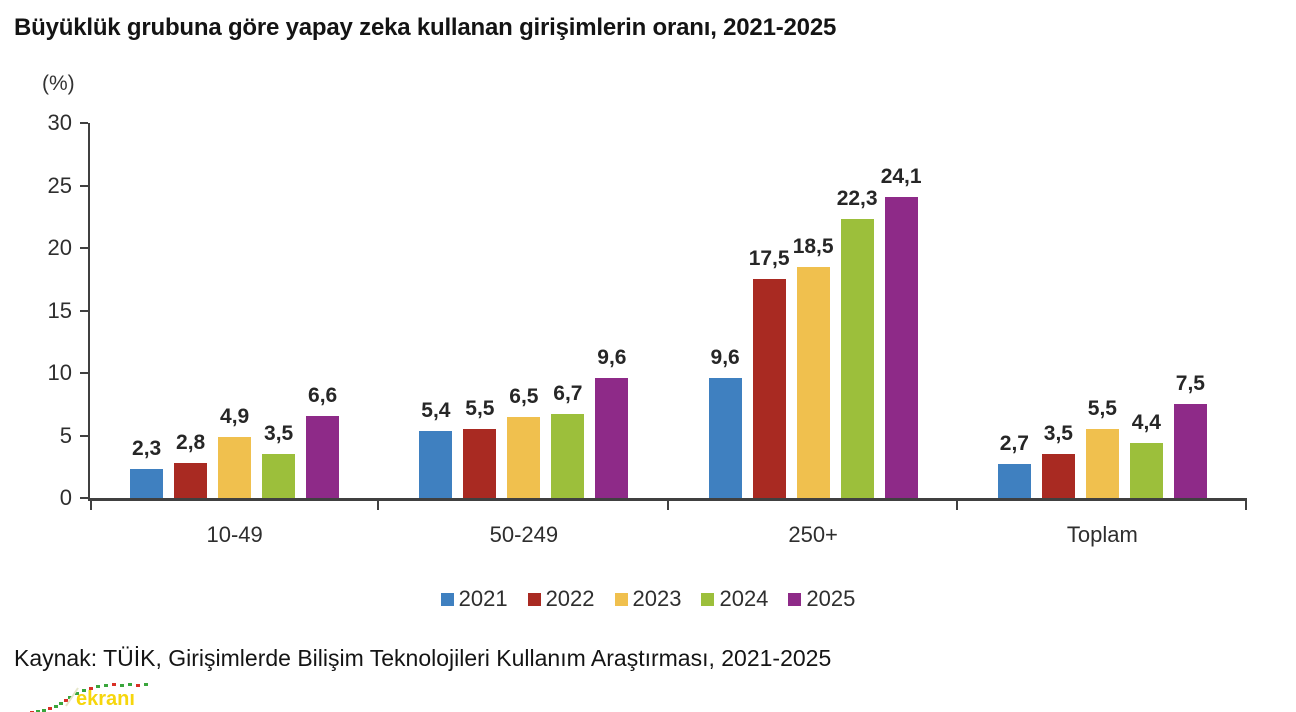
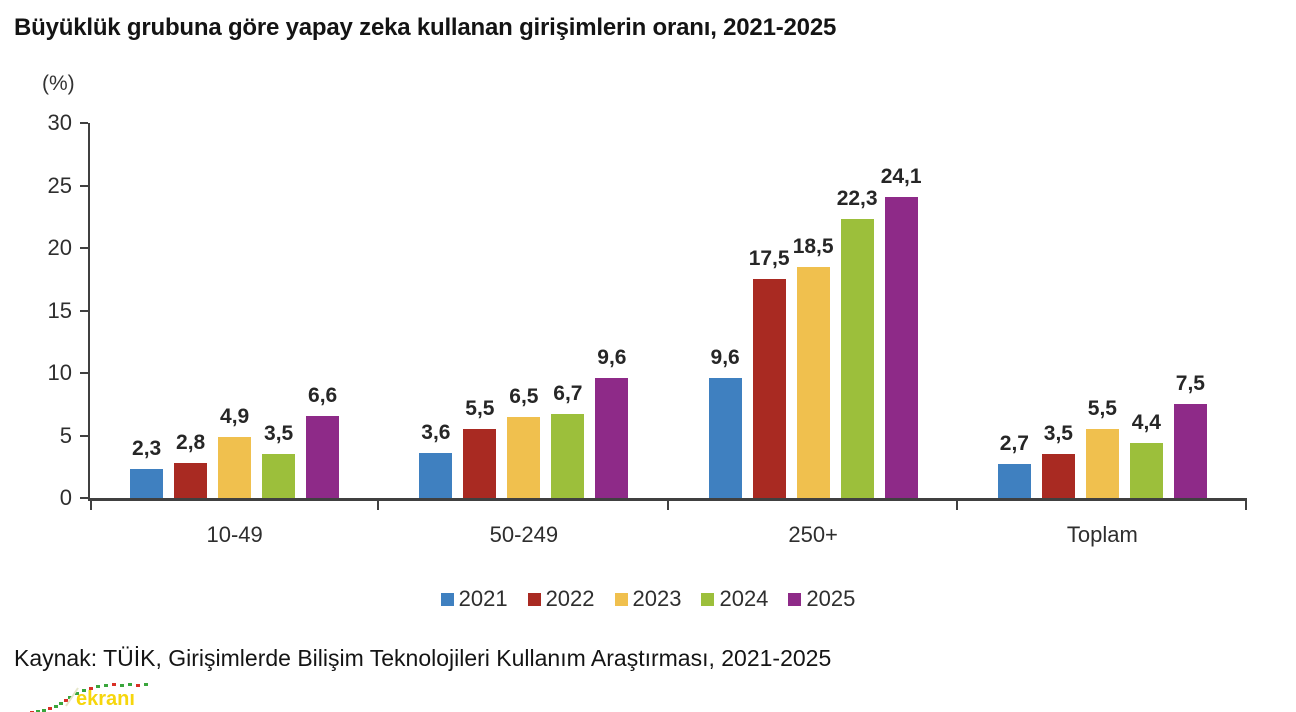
2021/50-249: 5,4 -> 3,6
